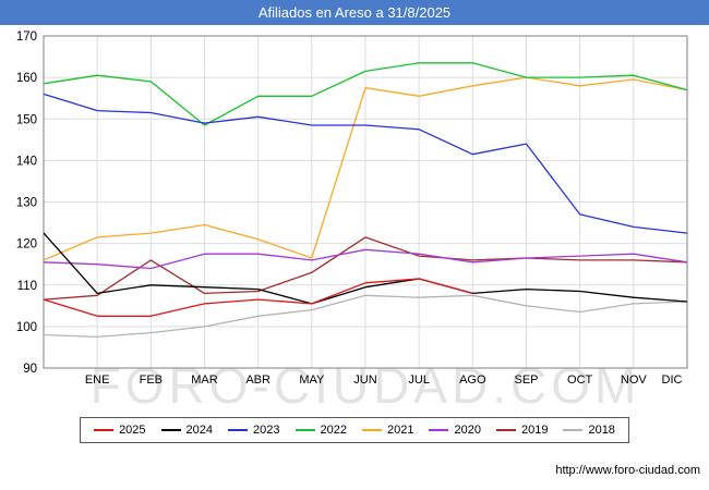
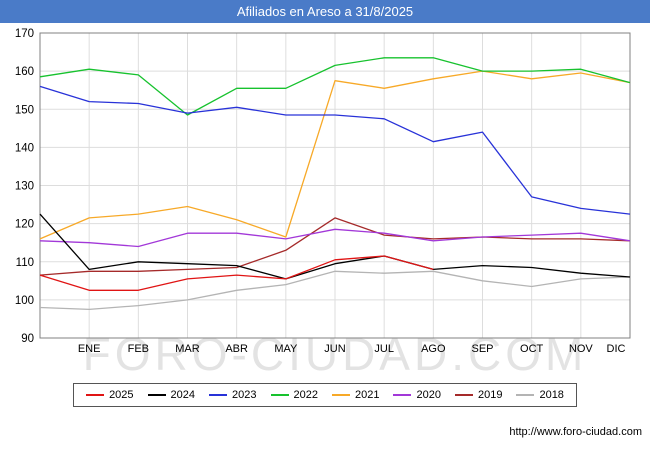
2019/FEB: 116 -> 108
